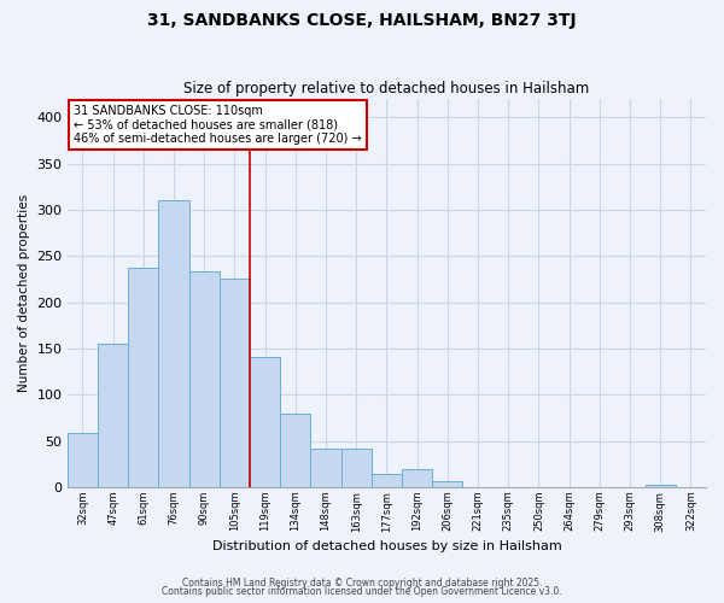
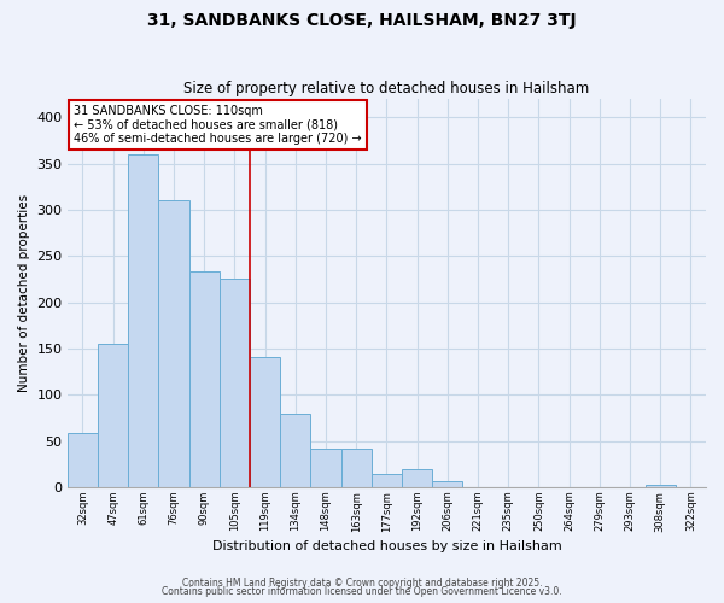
61sqm: 237 -> 360
